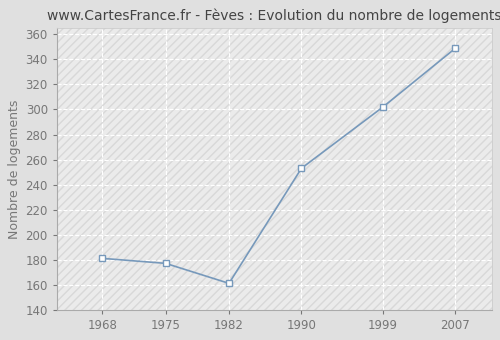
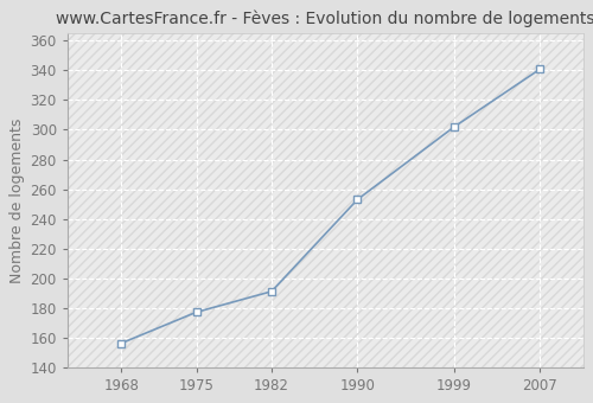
1968: 181 -> 156
1982: 161 -> 191
2007: 349 -> 341
